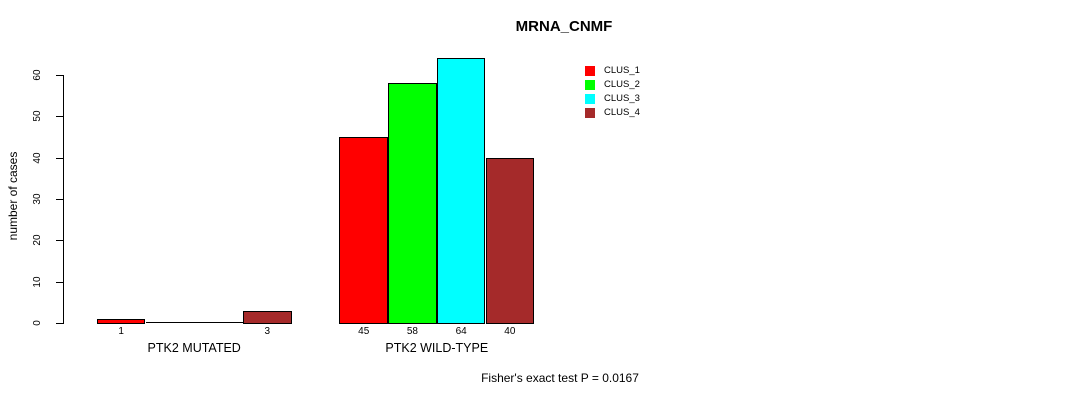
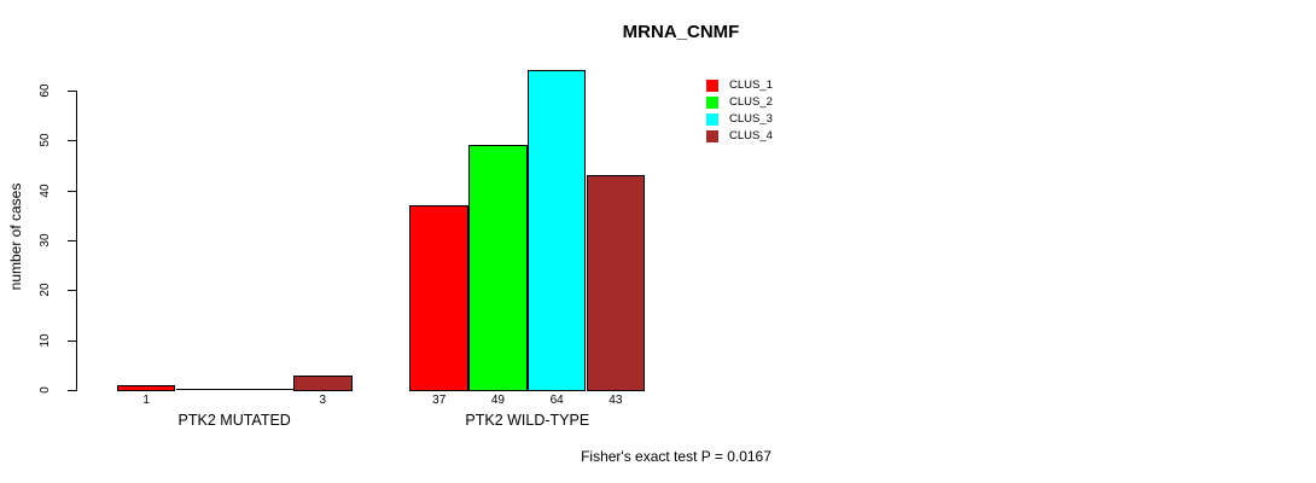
CLUS_1/PTK2 WILD-TYPE: 45 -> 37
CLUS_2/PTK2 WILD-TYPE: 58 -> 49
CLUS_4/PTK2 WILD-TYPE: 40 -> 43
